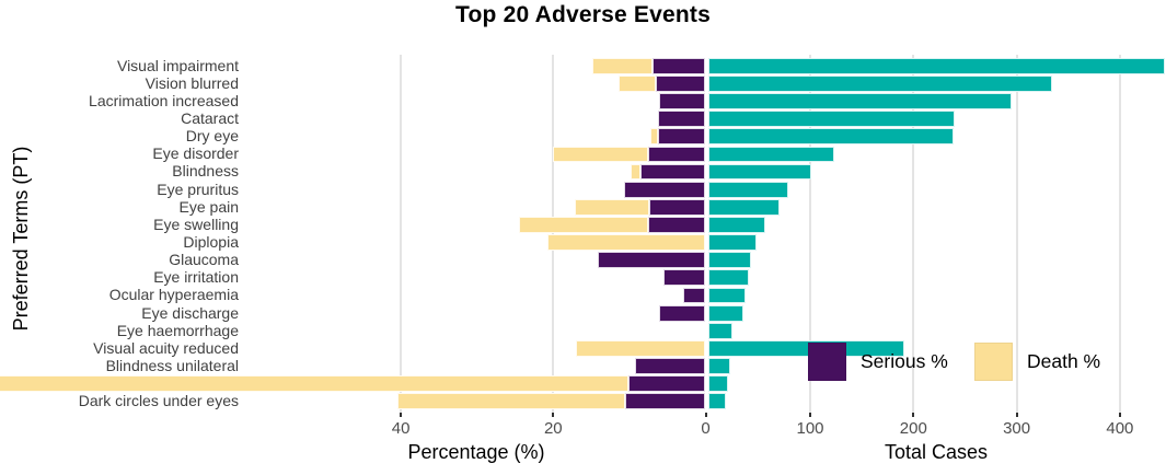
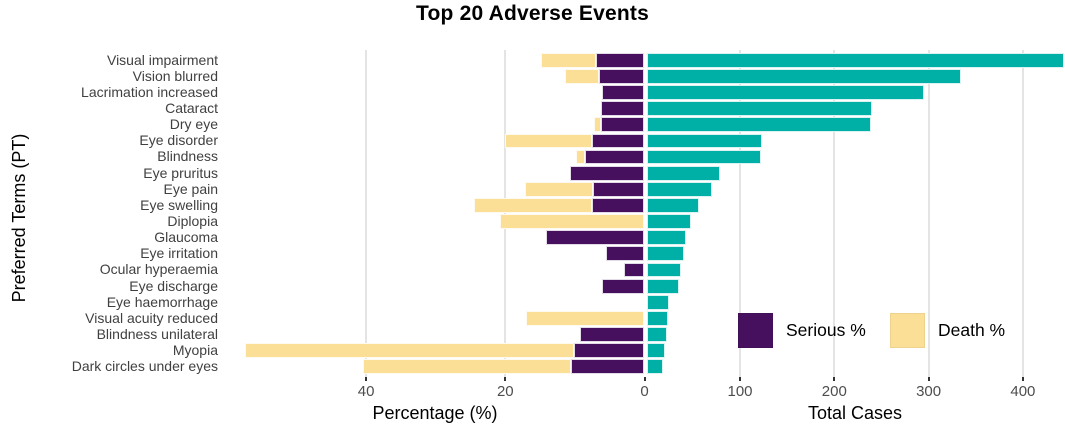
Total Cases/Blindness: 100 -> 120
Total Cases/Visual acuity reduced: 190 -> 20
Death %/Myopia: 220 -> 50
